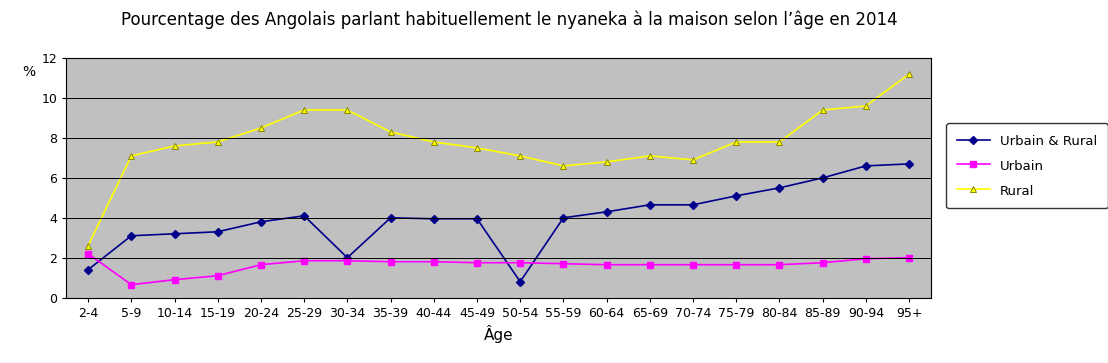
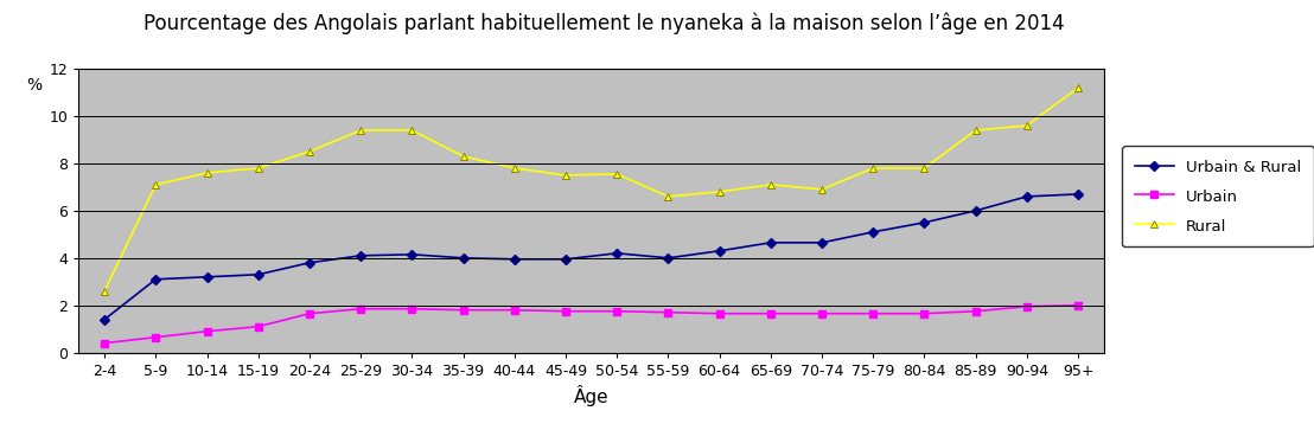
Urbain/2-4: 2.2 -> 0.4
Urbain & Rural/30-34: 2.0 -> 4.2
Urbain & Rural/50-54: 0.8 -> 4.2
Rural/50-54: 7.1 -> 7.5
